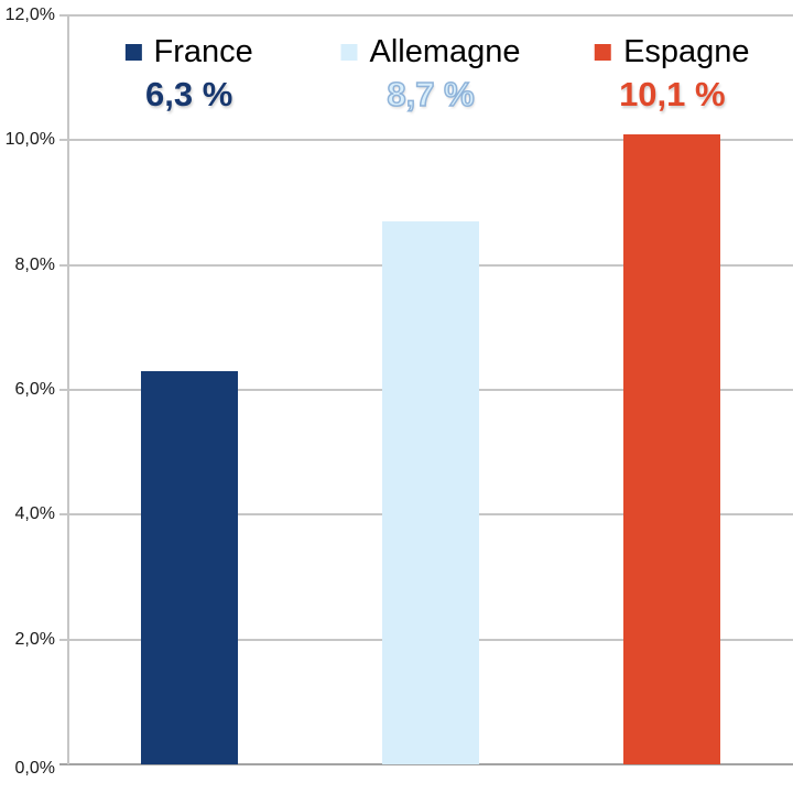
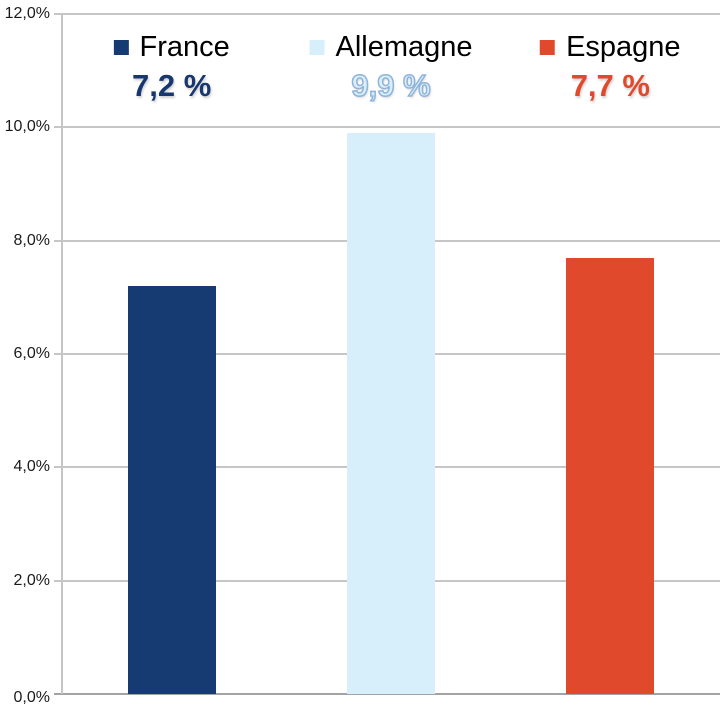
France: 6,3 -> 7,2
Allemagne: 8,7 -> 9,9
Espagne: 10,1 -> 7,7
